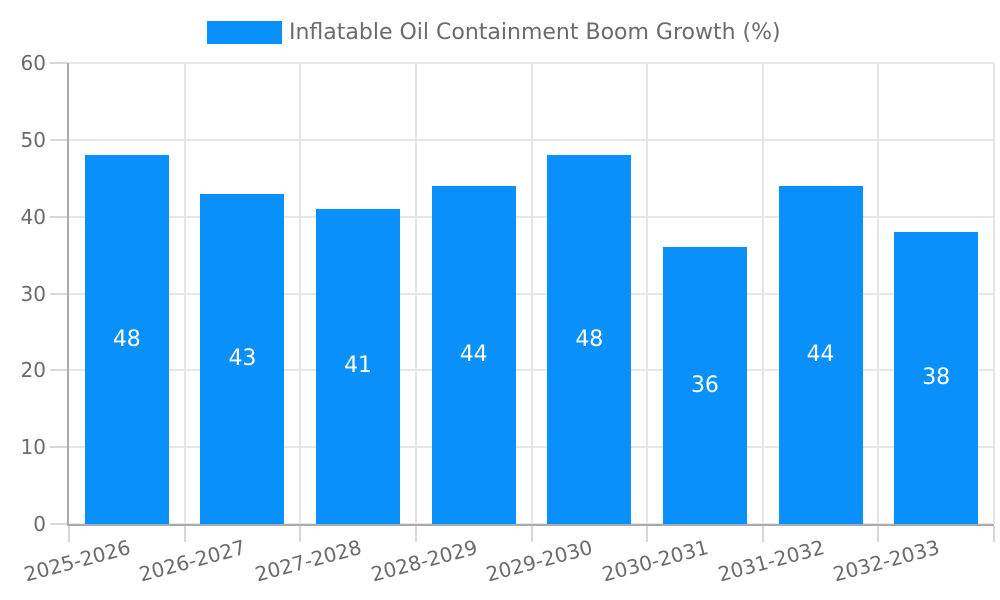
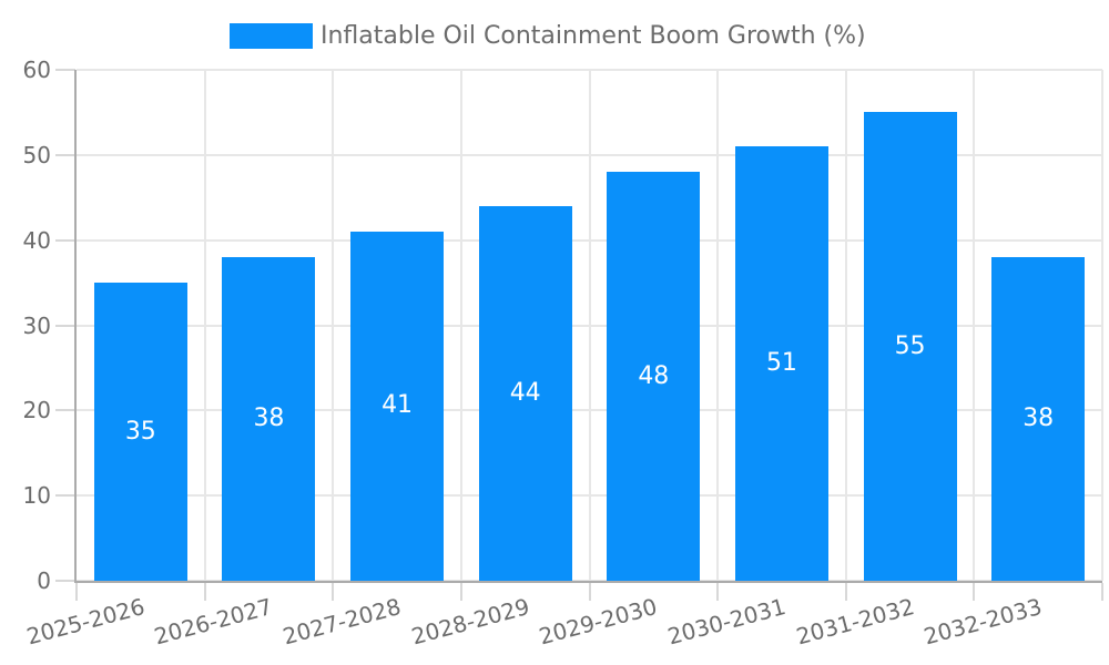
2025-2026: 48 -> 35
2026-2027: 43 -> 38
2030-2031: 36 -> 51
2031-2032: 44 -> 55
